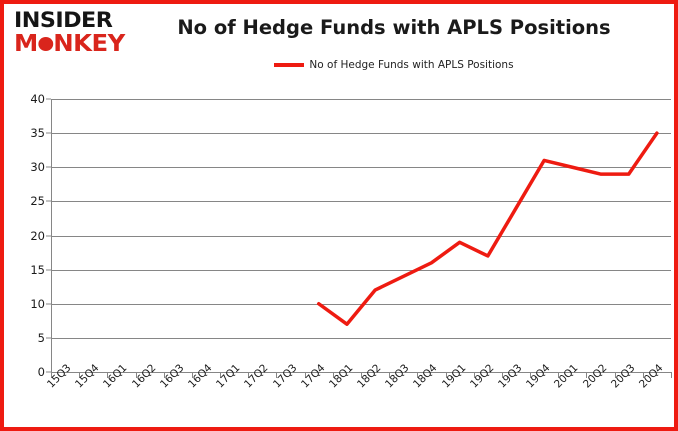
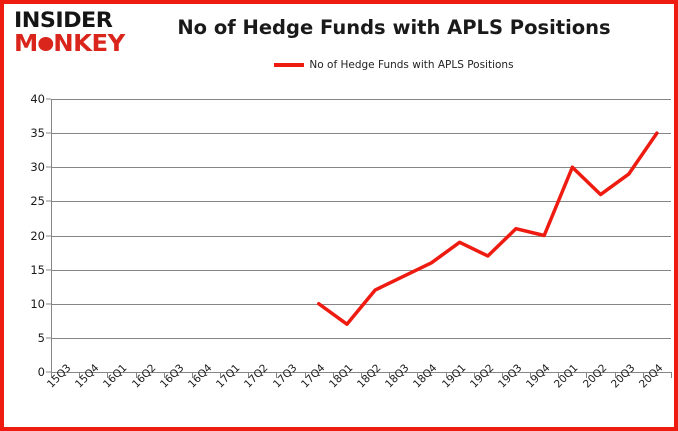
19Q3: 24 -> 21
19Q4: 31 -> 20
20Q2: 29 -> 26
